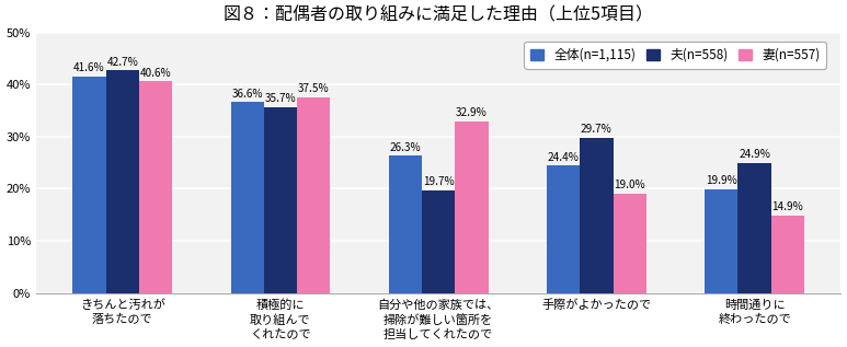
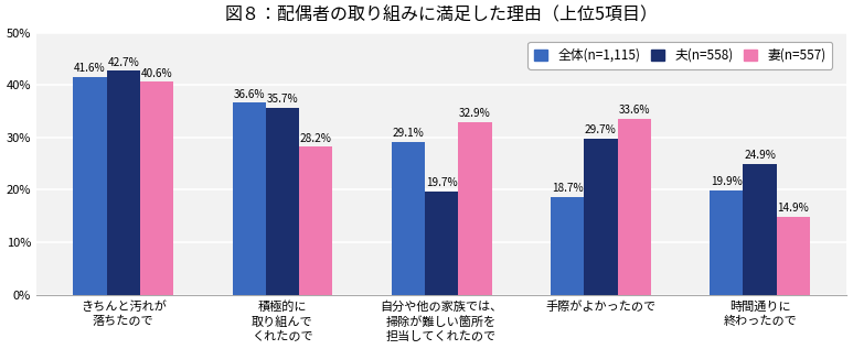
妻(n=557)/積極的に 取り組んで くれたので: 37.5% -> 28.2%
全体(n=1,115)/自分や他の家族では、 掃除が難しい箇所を 担当してくれたので: 26.3% -> 29.1%
全体(n=1,115)/手際がよかったので: 24.4% -> 18.7%
妻(n=557)/手際がよかったので: 19.0% -> 33.6%
